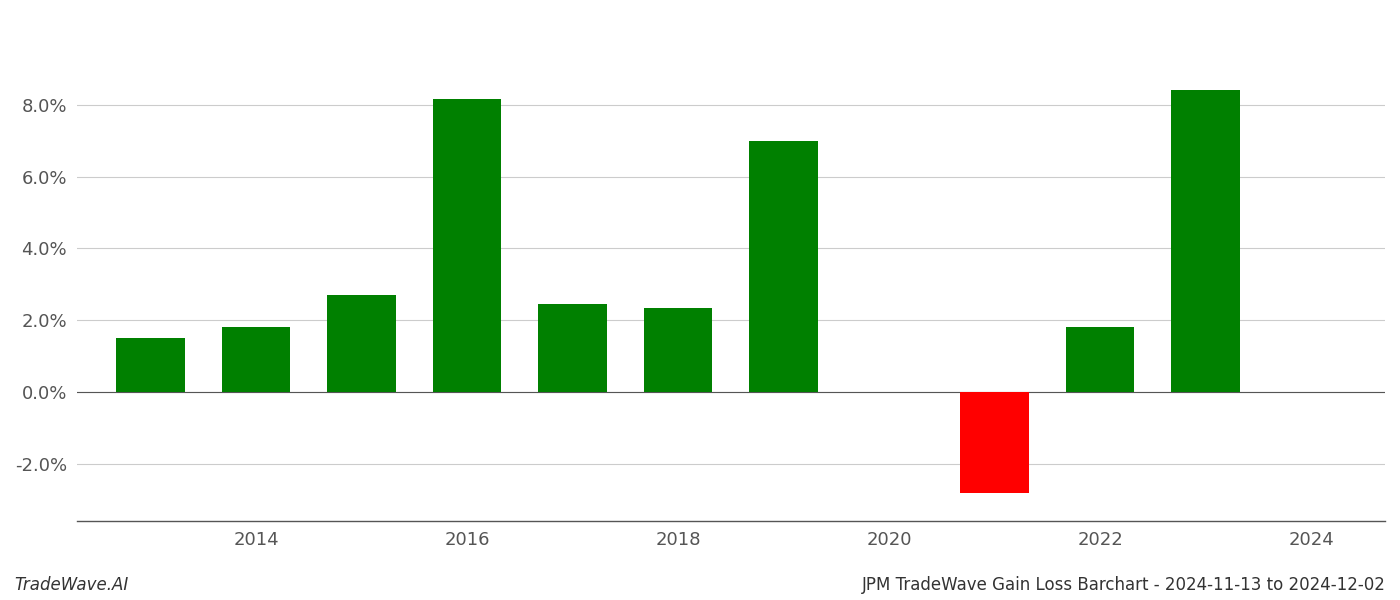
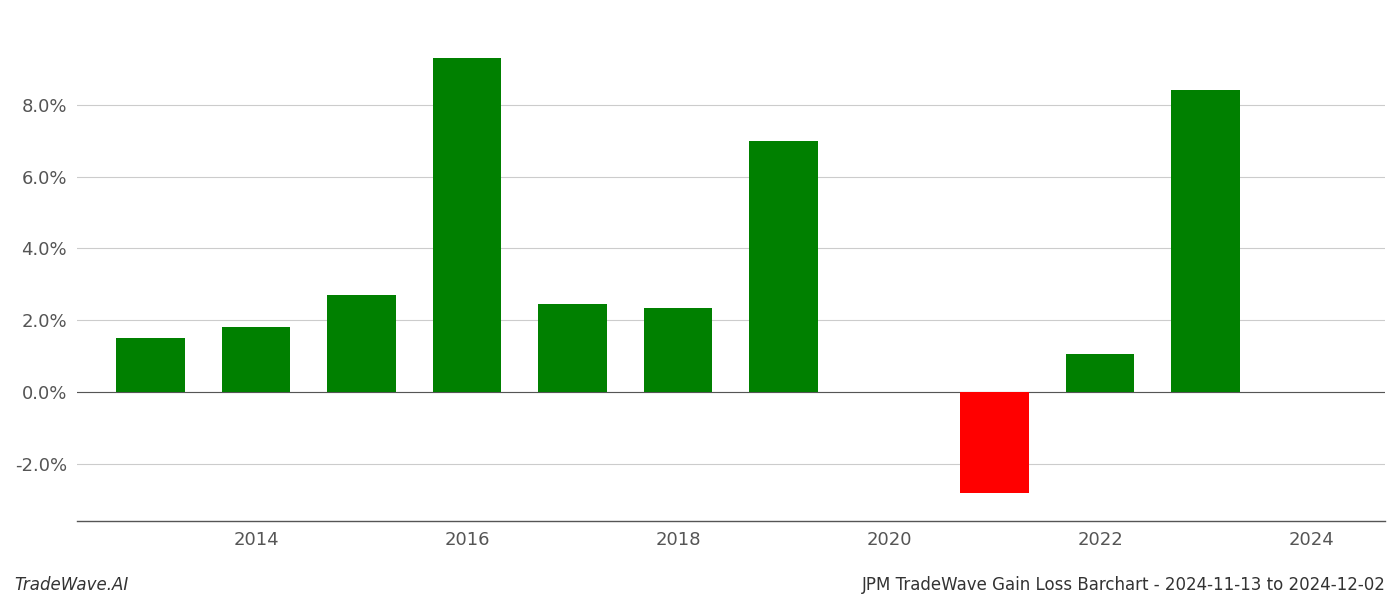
2016: 8.15% -> 9.30%
2022: 1.80% -> 1.05%
